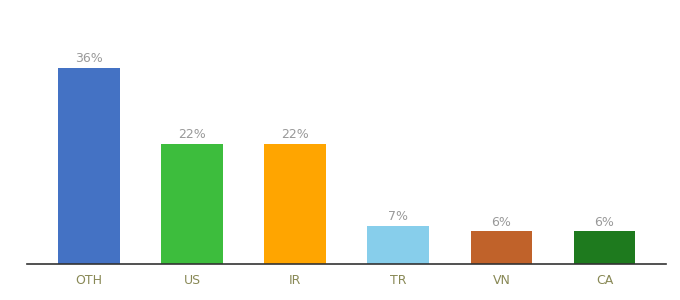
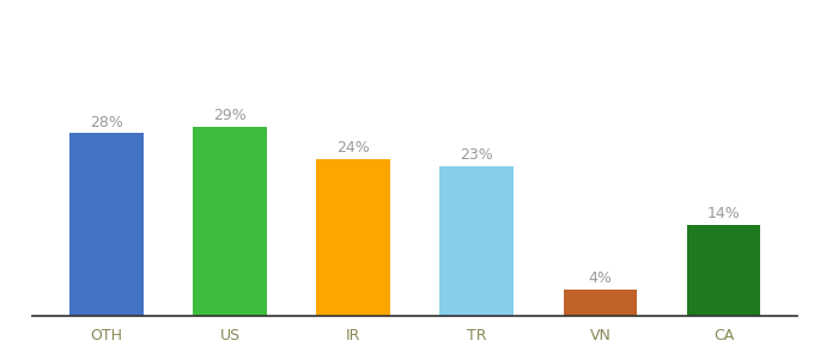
OTH: 36% -> 28%
US: 22% -> 29%
IR: 22% -> 24%
TR: 7% -> 23%
VN: 6% -> 4%
CA: 6% -> 14%
